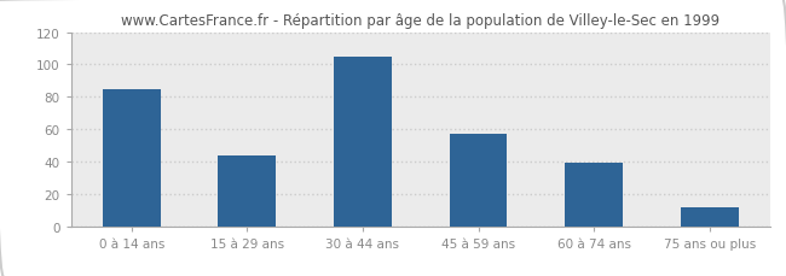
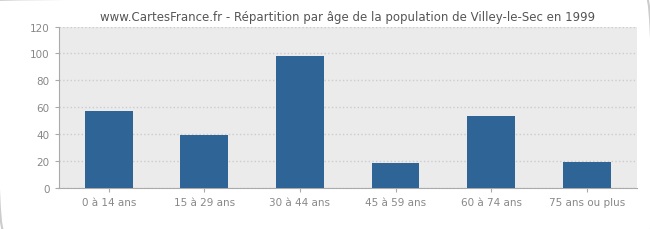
0 à 14 ans: 85 -> 57
15 à 29 ans: 44 -> 39
30 à 44 ans: 105 -> 98
45 à 59 ans: 57 -> 18
60 à 74 ans: 39 -> 53
75 ans ou plus: 12 -> 19
